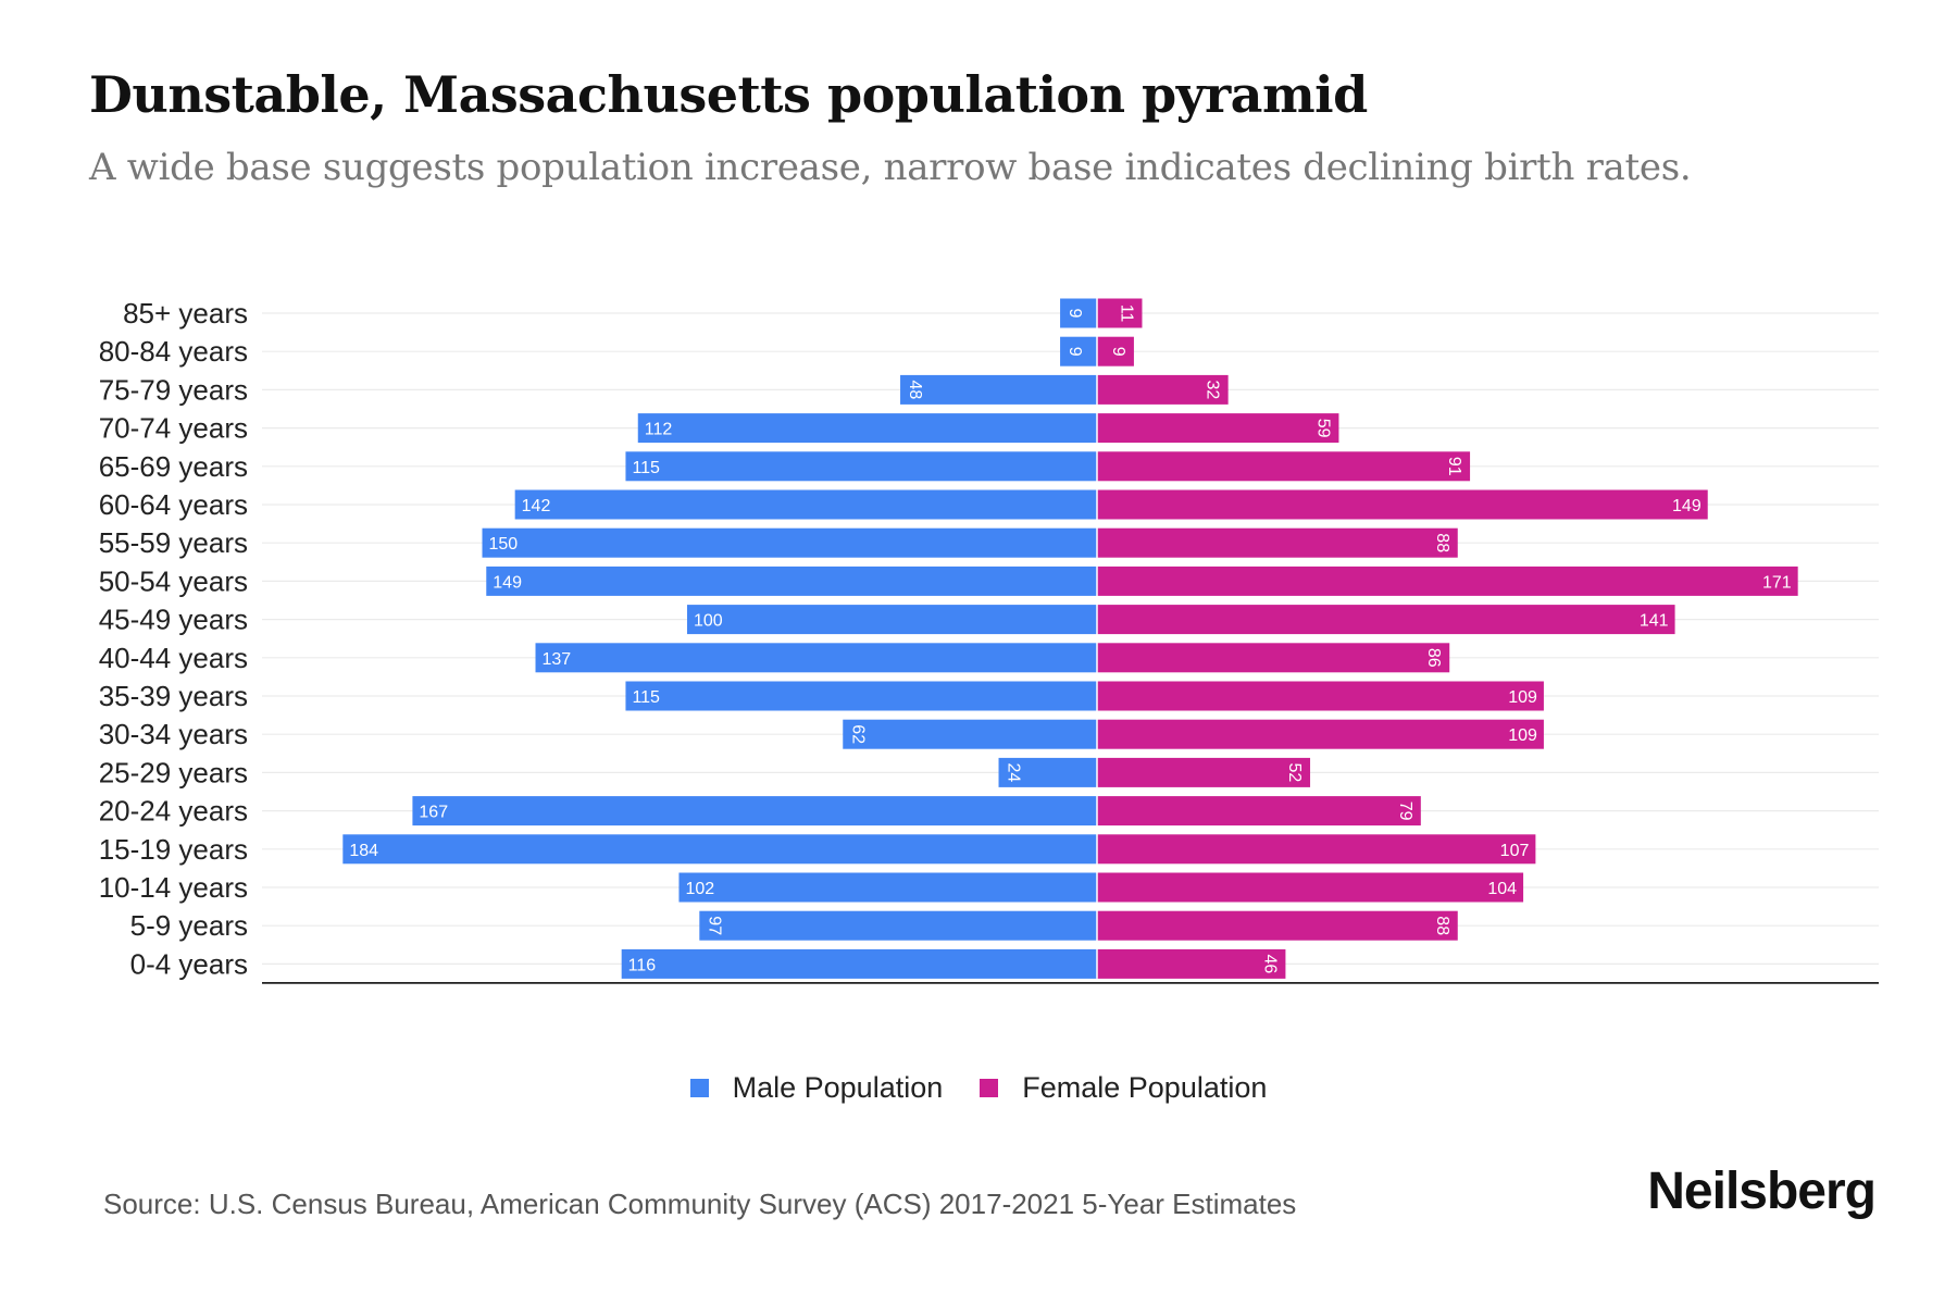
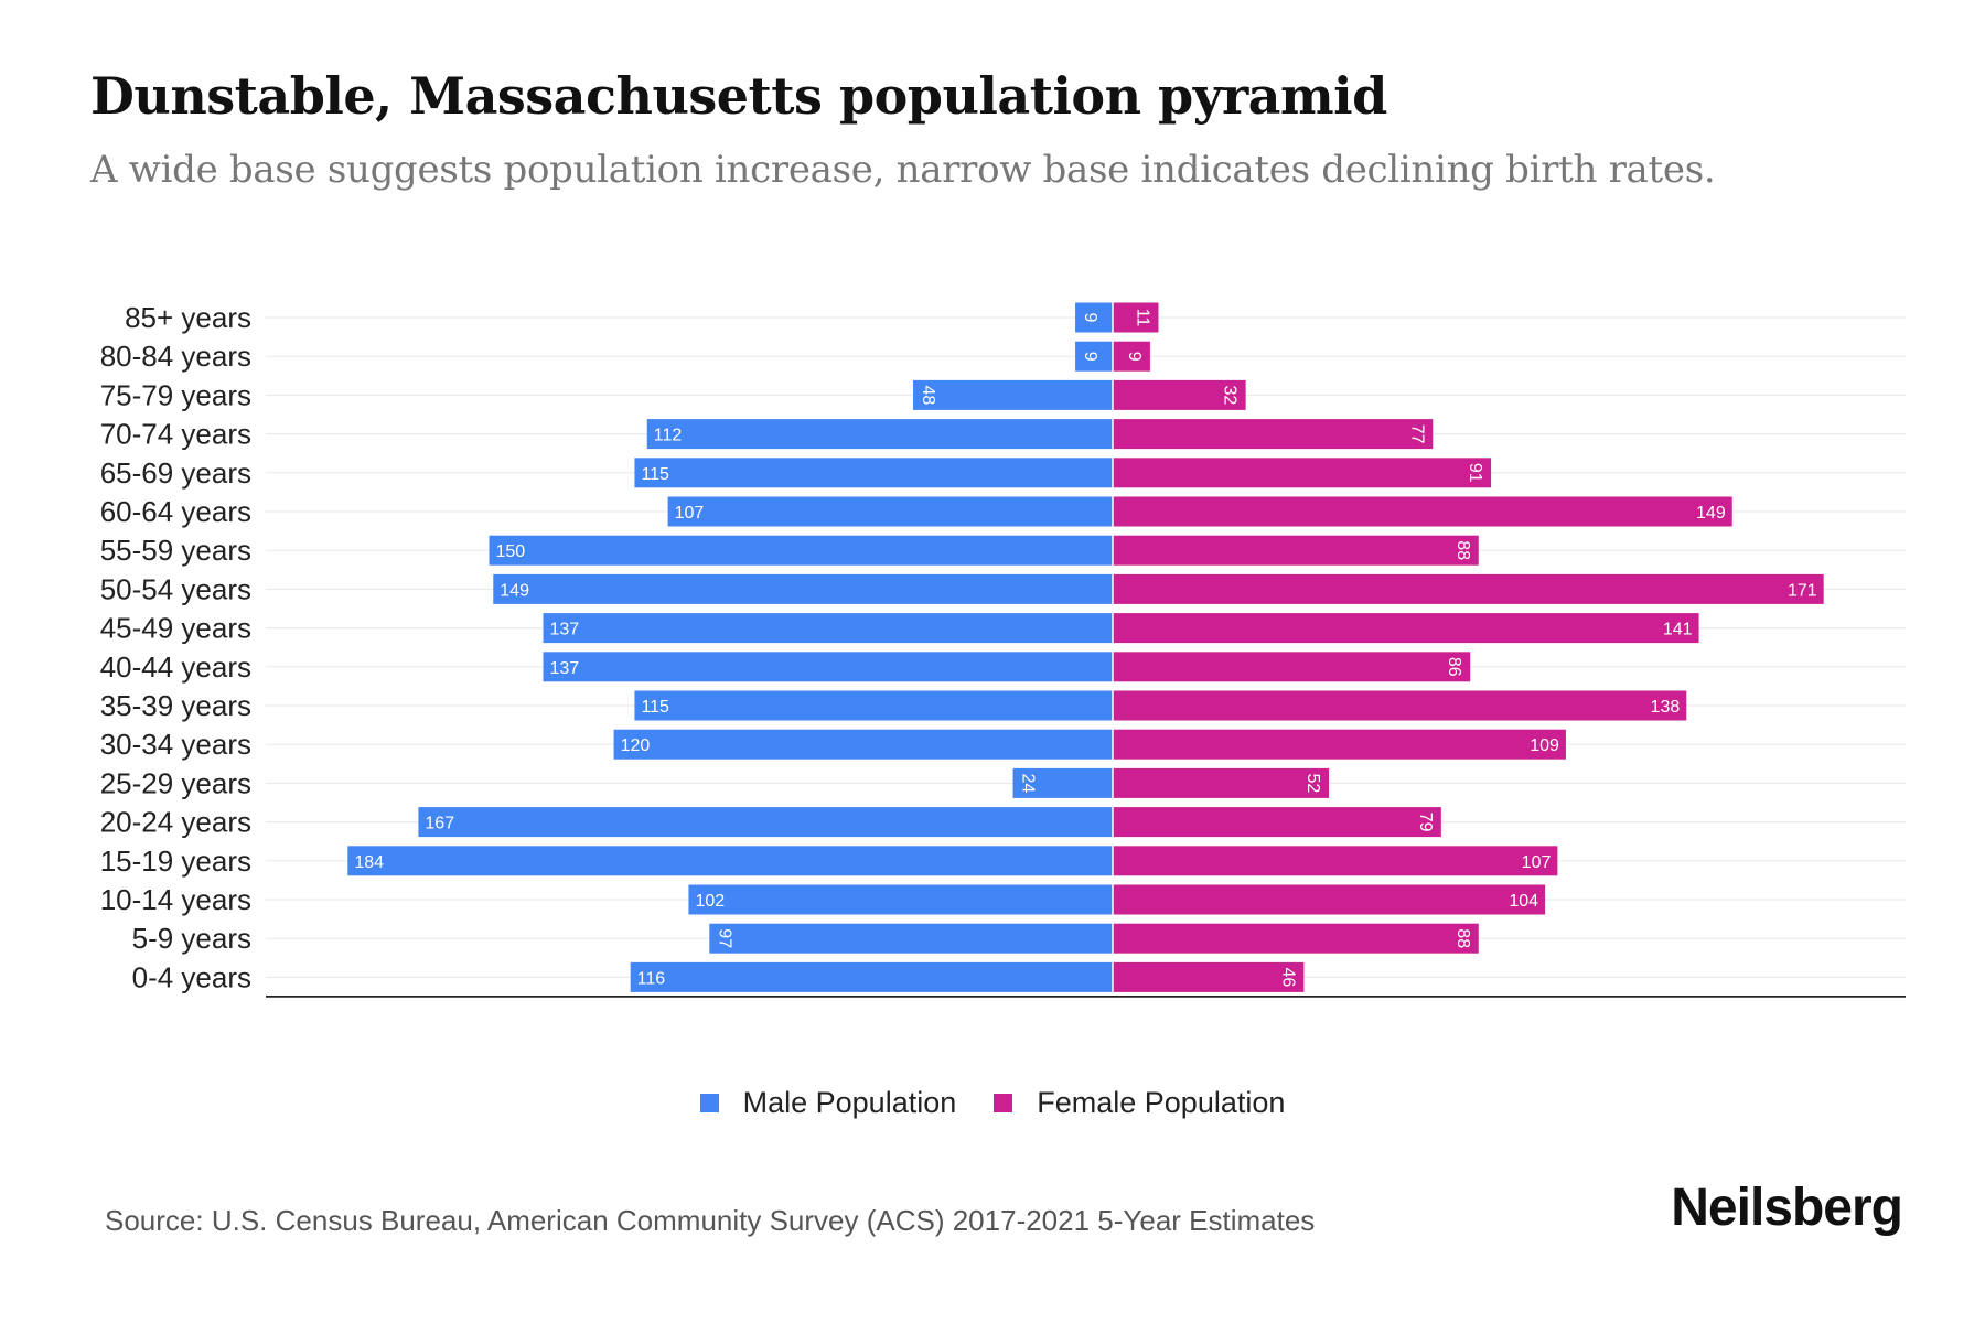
Female Population/70-74 years: 59 -> 77
Male Population/60-64 years: 142 -> 107
Male Population/45-49 years: 100 -> 137
Female Population/35-39 years: 109 -> 138
Male Population/30-34 years: 62 -> 120
